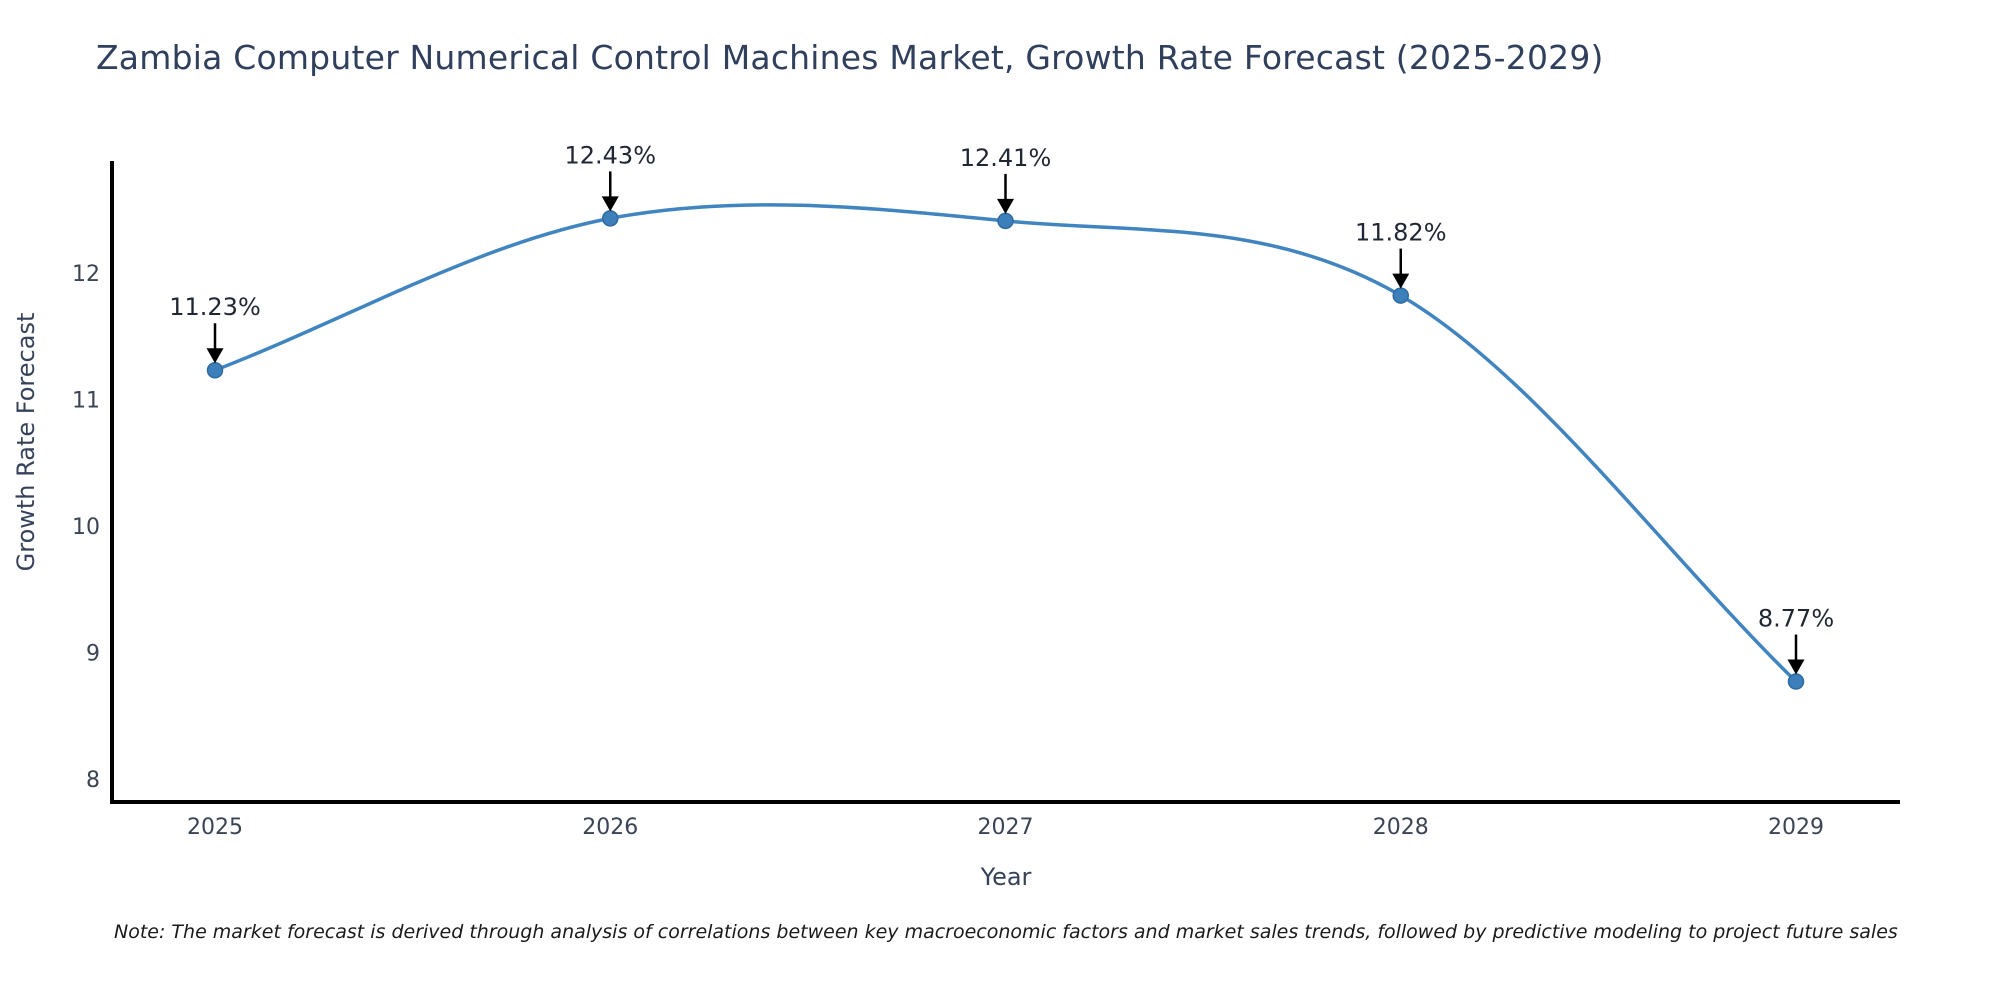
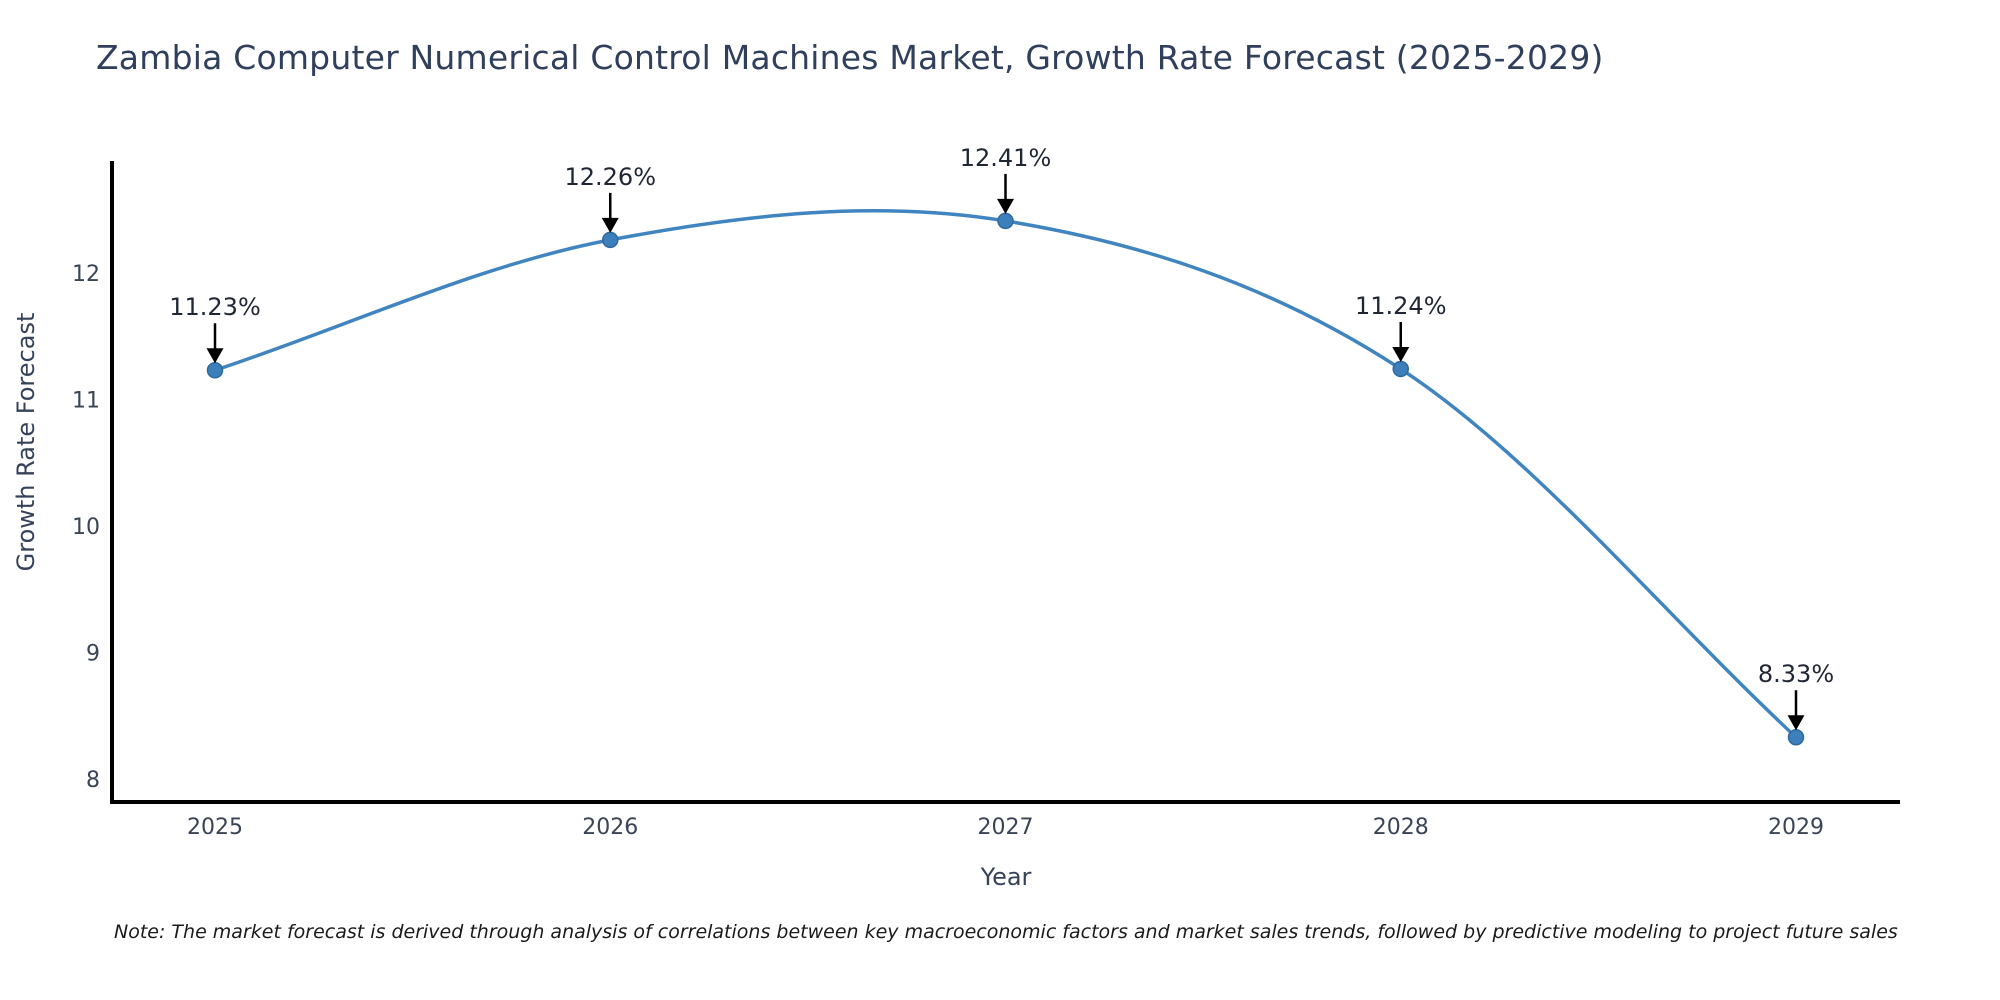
2026: 12.43% -> 12.26%
2028: 11.82% -> 11.24%
2029: 8.77% -> 8.33%
